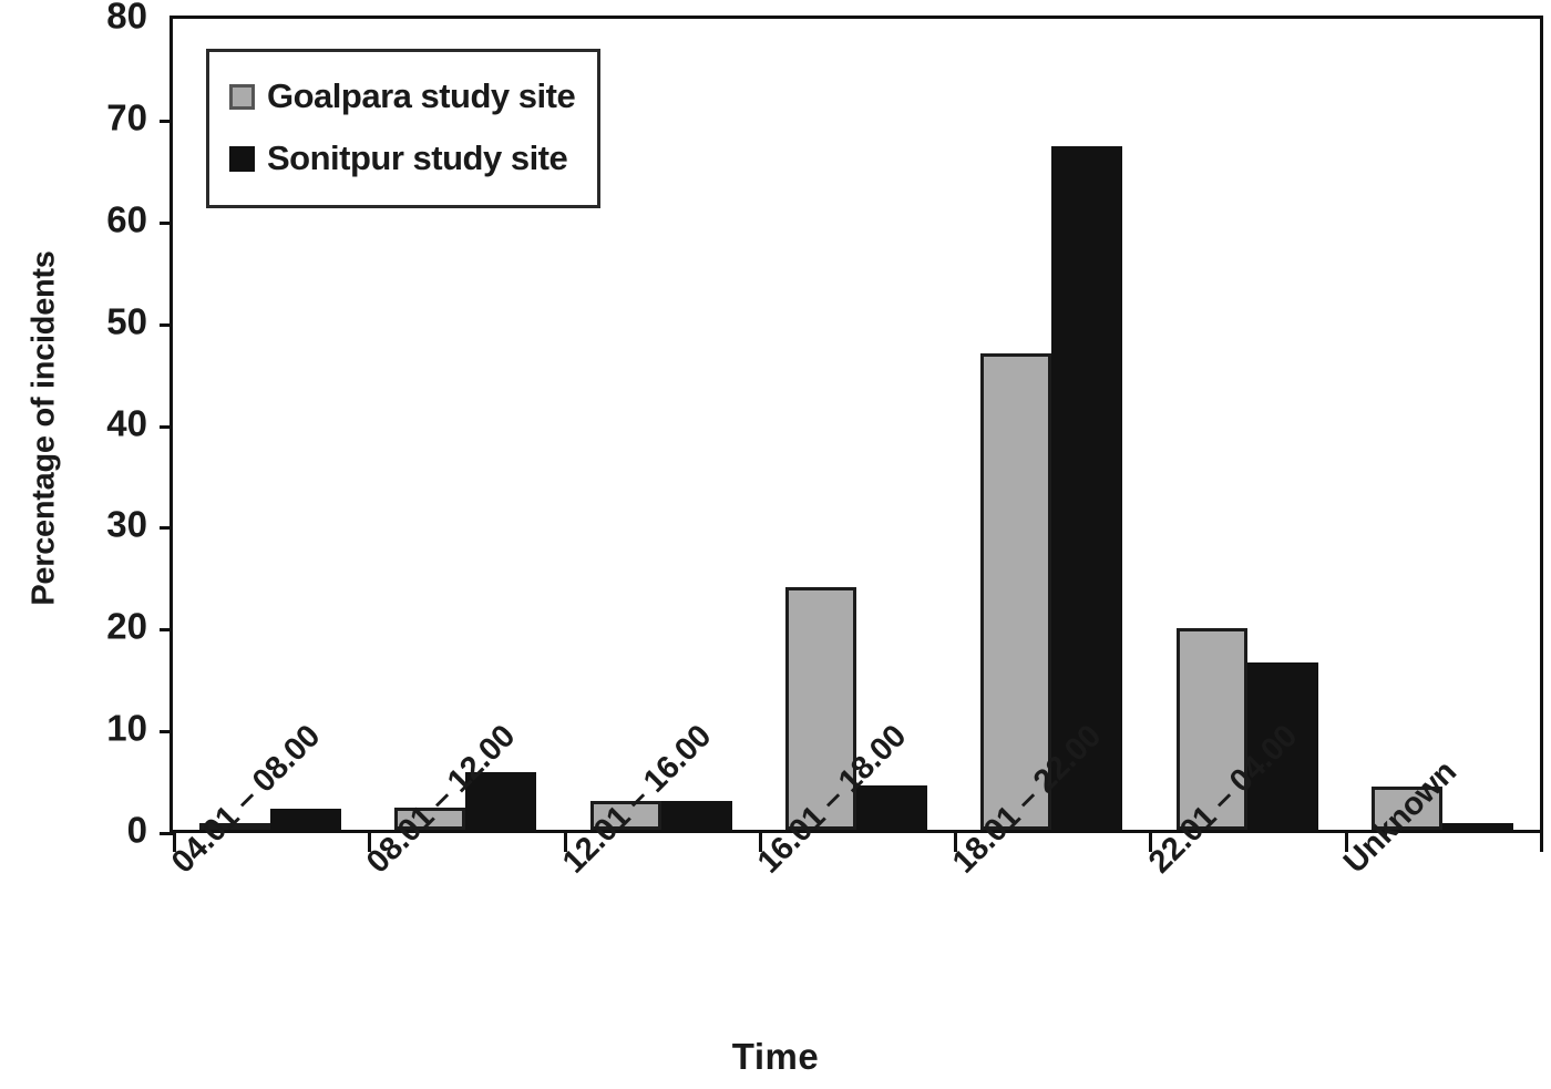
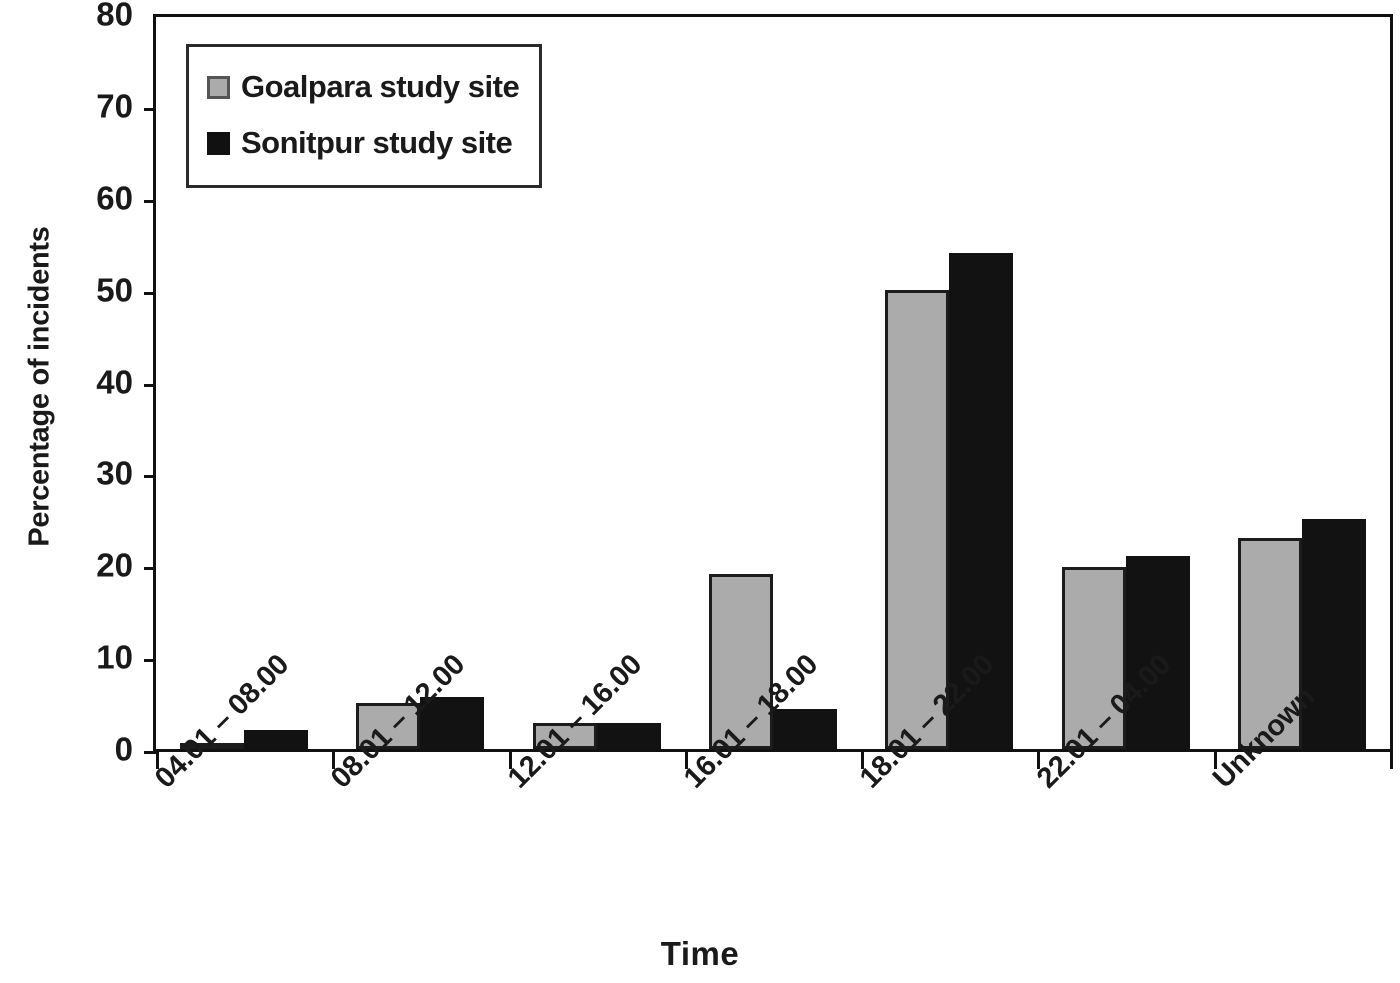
Goalpara study site/08.01 – 12.00: 2 -> 5
Goalpara study site/16.01 – 18.00: 24 -> 19
Goalpara study site/18.01 – 22.00: 47 -> 50
Sonitpur study site/18.01 – 22.00: 67 -> 54
Sonitpur study site/22.01 – 04.00: 16 -> 21
Goalpara study site/Unknown: 4 -> 23
Sonitpur study site/Unknown: 1 -> 25
